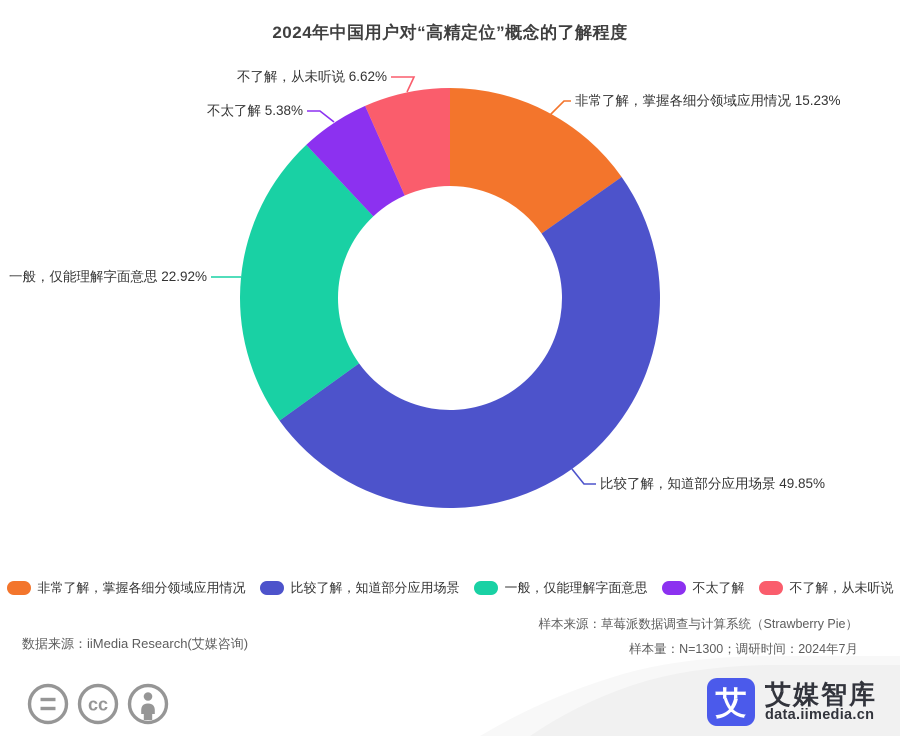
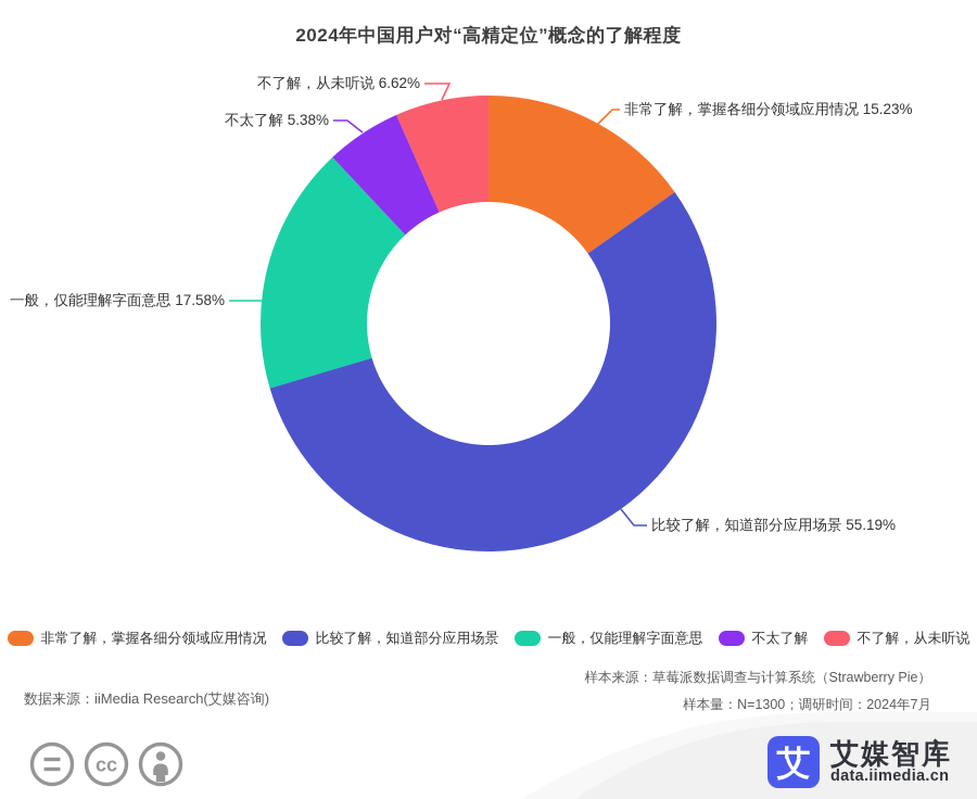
比较了解，知道部分应用场景: 49.85% -> 55.19%
一般，仅能理解字面意思: 22.92% -> 17.58%
